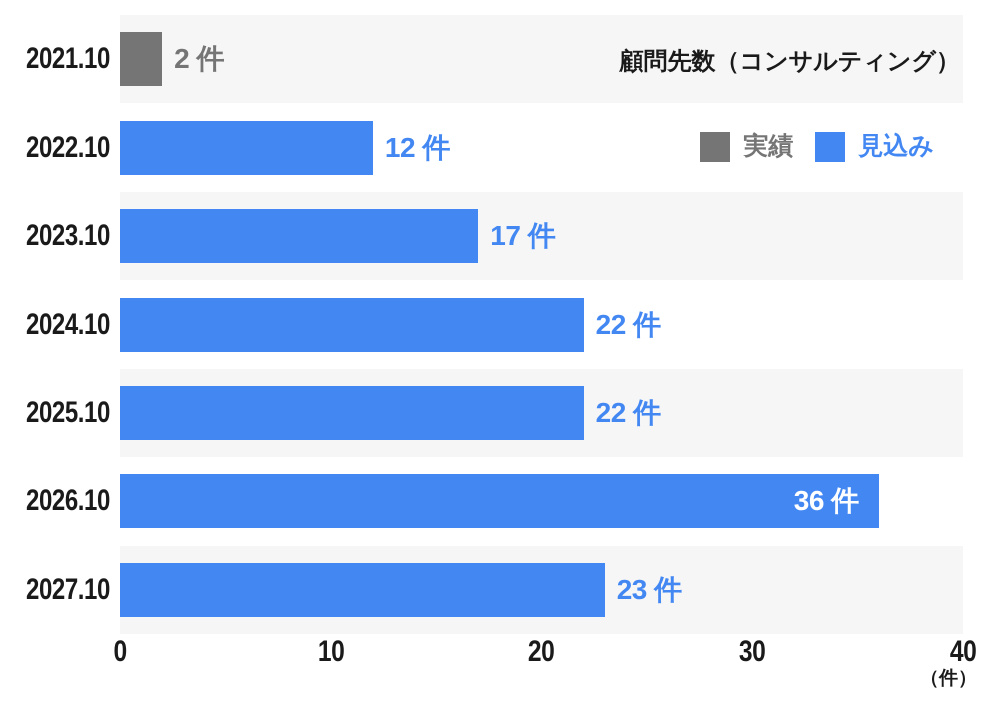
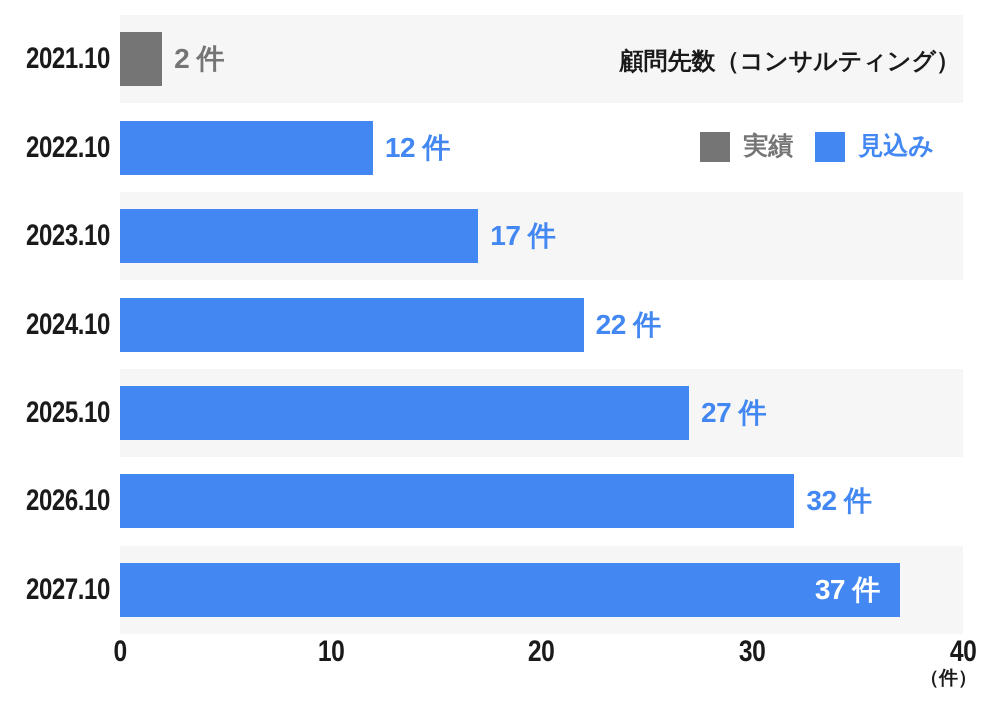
2025.10: 22 -> 27
2026.10: 36 -> 32
2027.10: 23 -> 37
